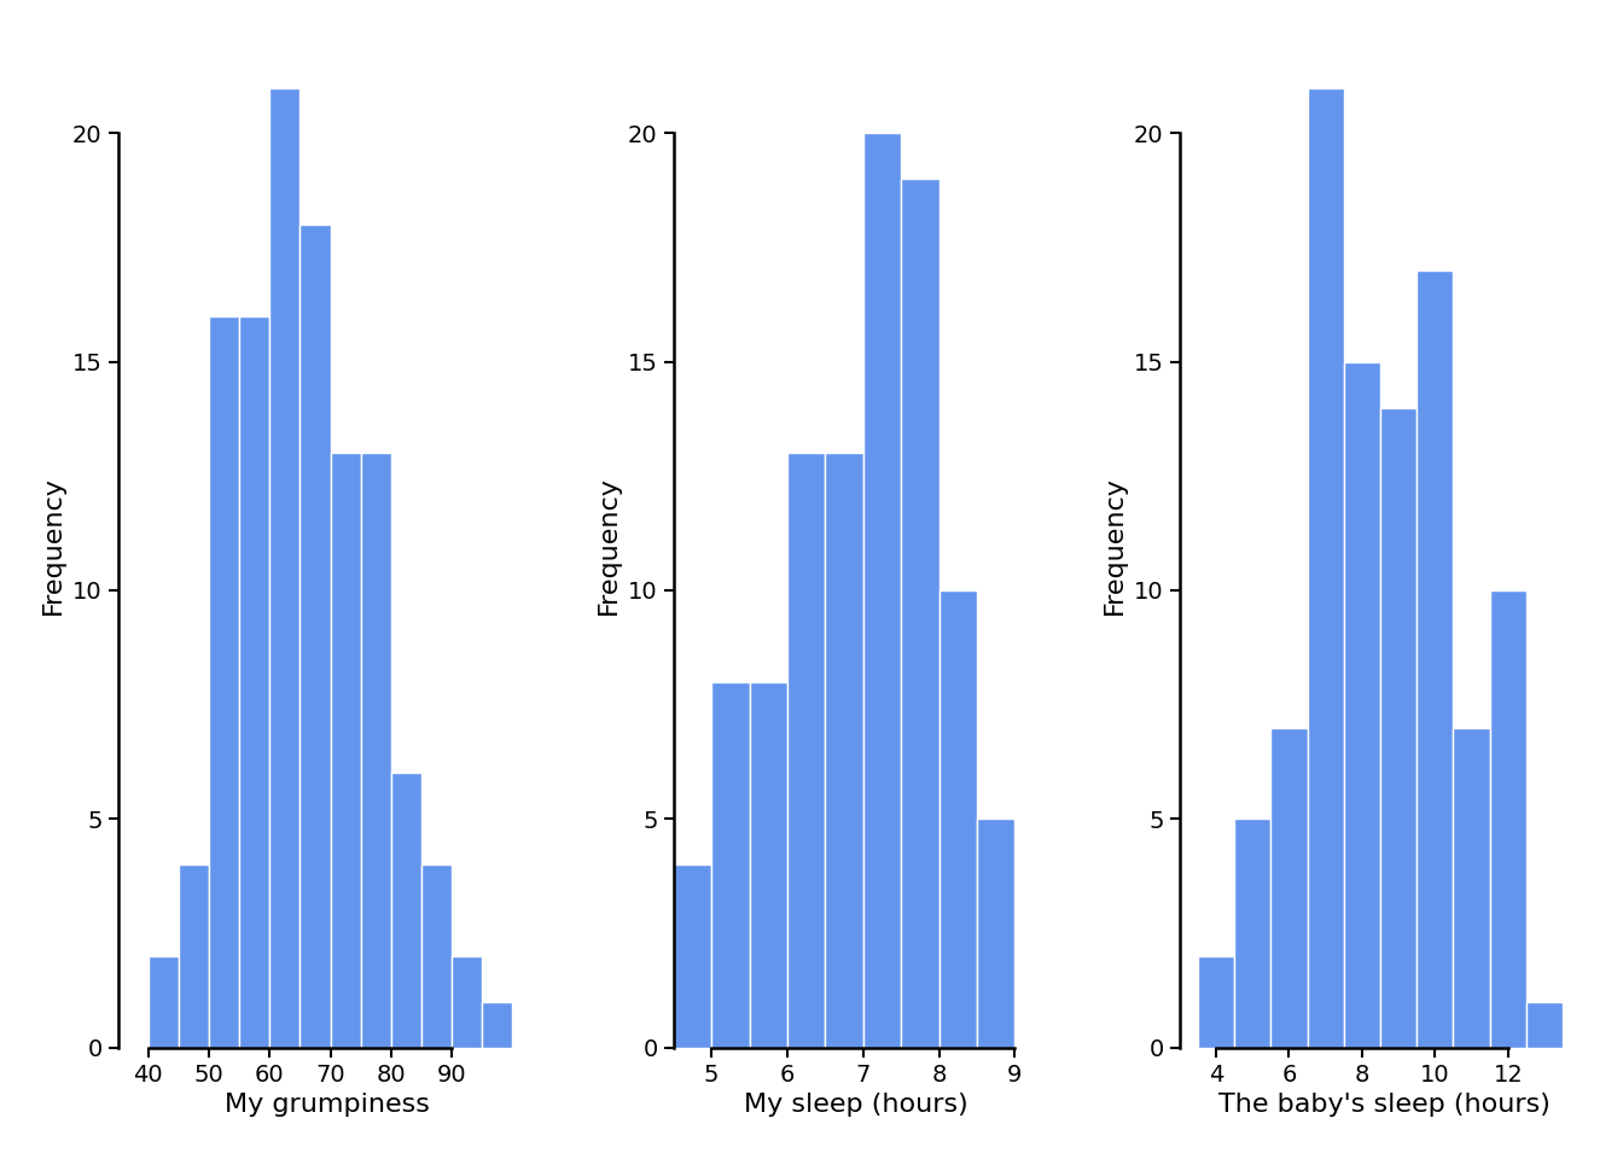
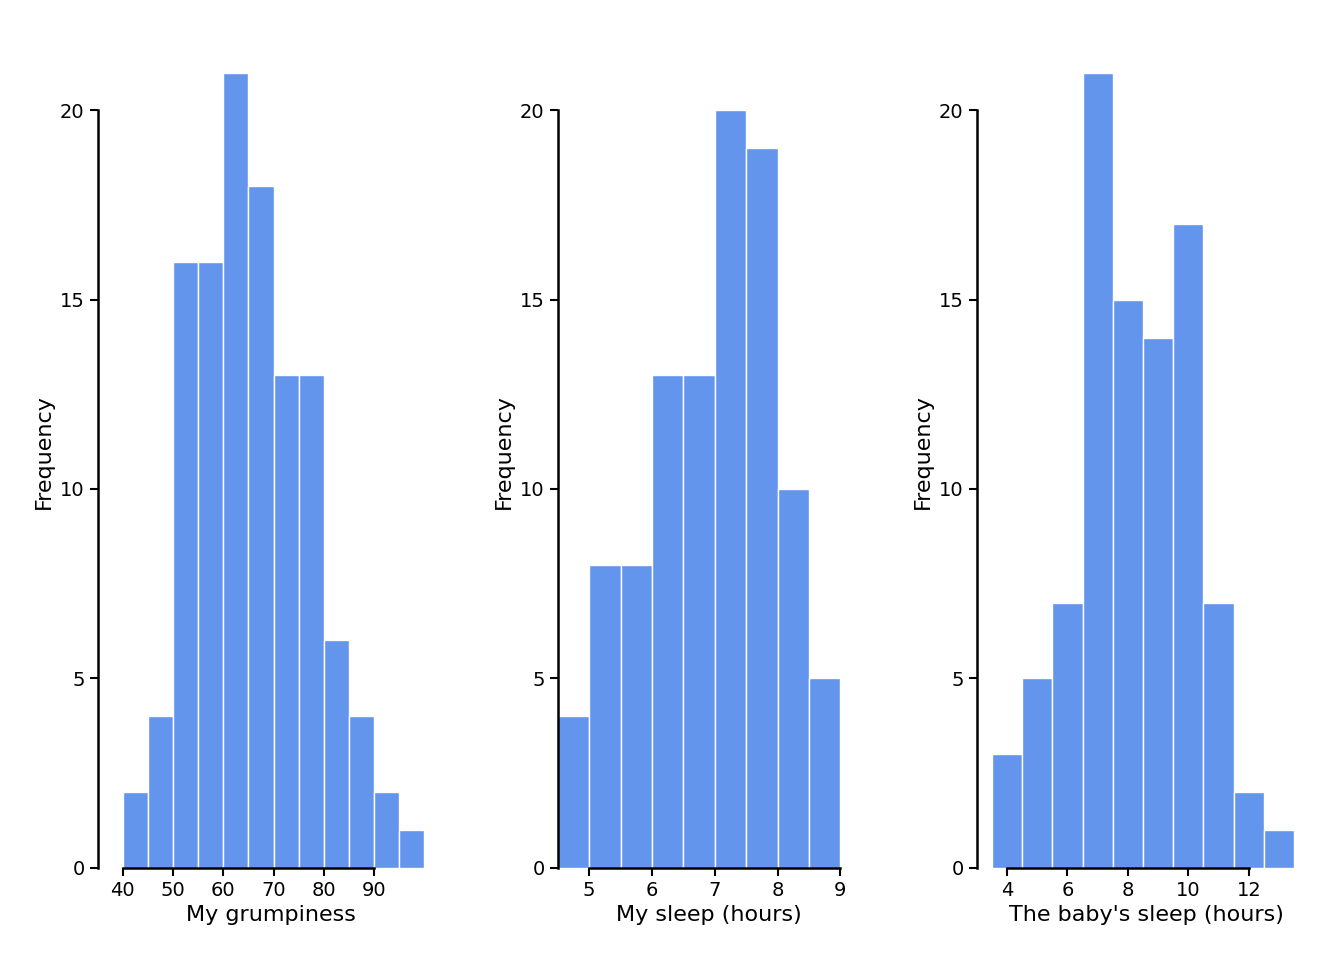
4: 2 -> 3
12: 10 -> 2
